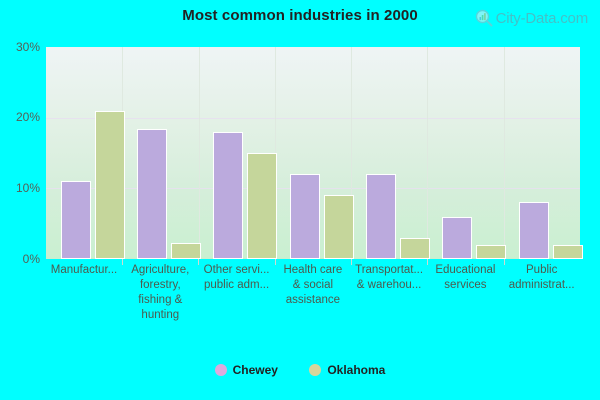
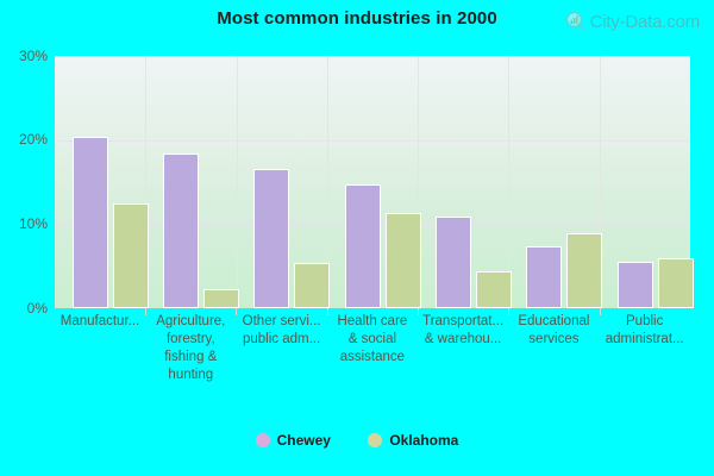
Chewey/Manufactur...: 11% -> 20%
Oklahoma/Manufactur...: 21% -> 12%
Chewey/Other servi... public adm...: 18% -> 16%
Oklahoma/Other servi... public adm...: 15% -> 5%
Chewey/Health care & social assistance: 12% -> 15%
Oklahoma/Health care & social assistance: 9% -> 11%
Chewey/Transportat... & warehou...: 12% -> 11%
Oklahoma/Transportat... & warehou...: 3% -> 4%
Chewey/Educational services: 6% -> 7%
Oklahoma/Educational services: 2% -> 9%
Chewey/Public administrat...: 8% -> 6%
Oklahoma/Public administrat...: 2% -> 6%
